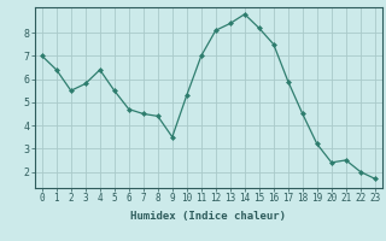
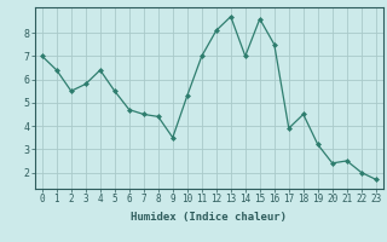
13: 8.4 -> 8.7
14: 8.8 -> 7.0
15: 8.2 -> 8.6
17: 5.9 -> 3.9
